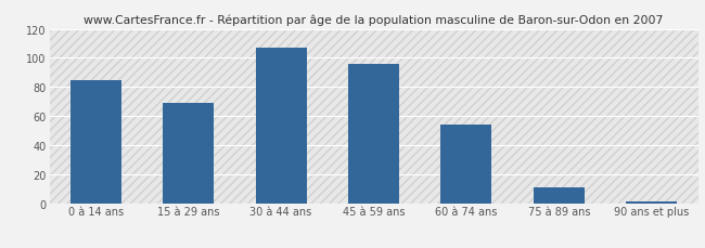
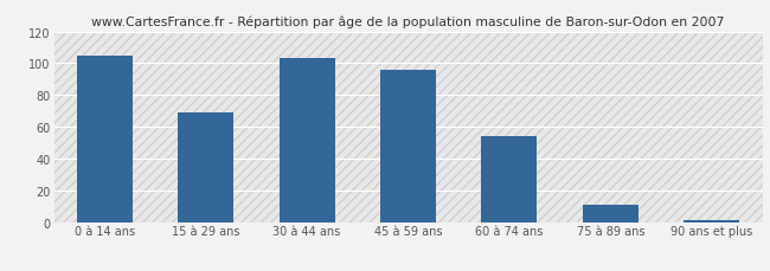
0 à 14 ans: 85 -> 105
30 à 44 ans: 107 -> 103
